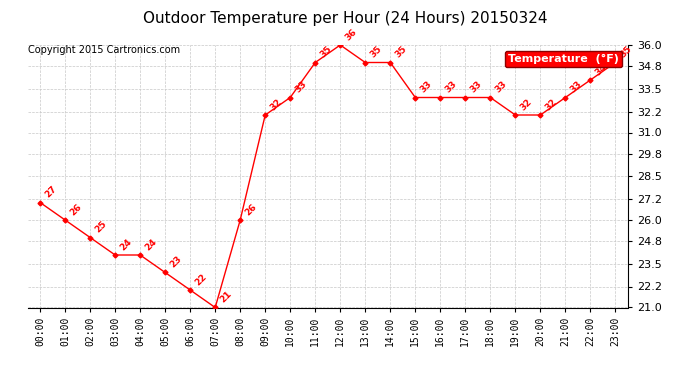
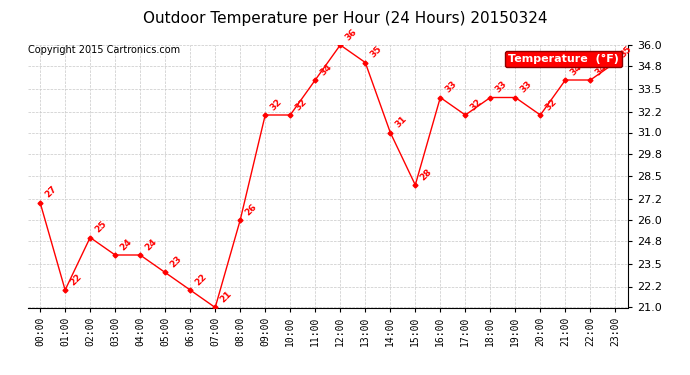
01:00: 26 -> 22
10:00: 33 -> 32
11:00: 35 -> 34
14:00: 35 -> 31
15:00: 33 -> 28
17:00: 33 -> 32
19:00: 32 -> 33
21:00: 33 -> 34
